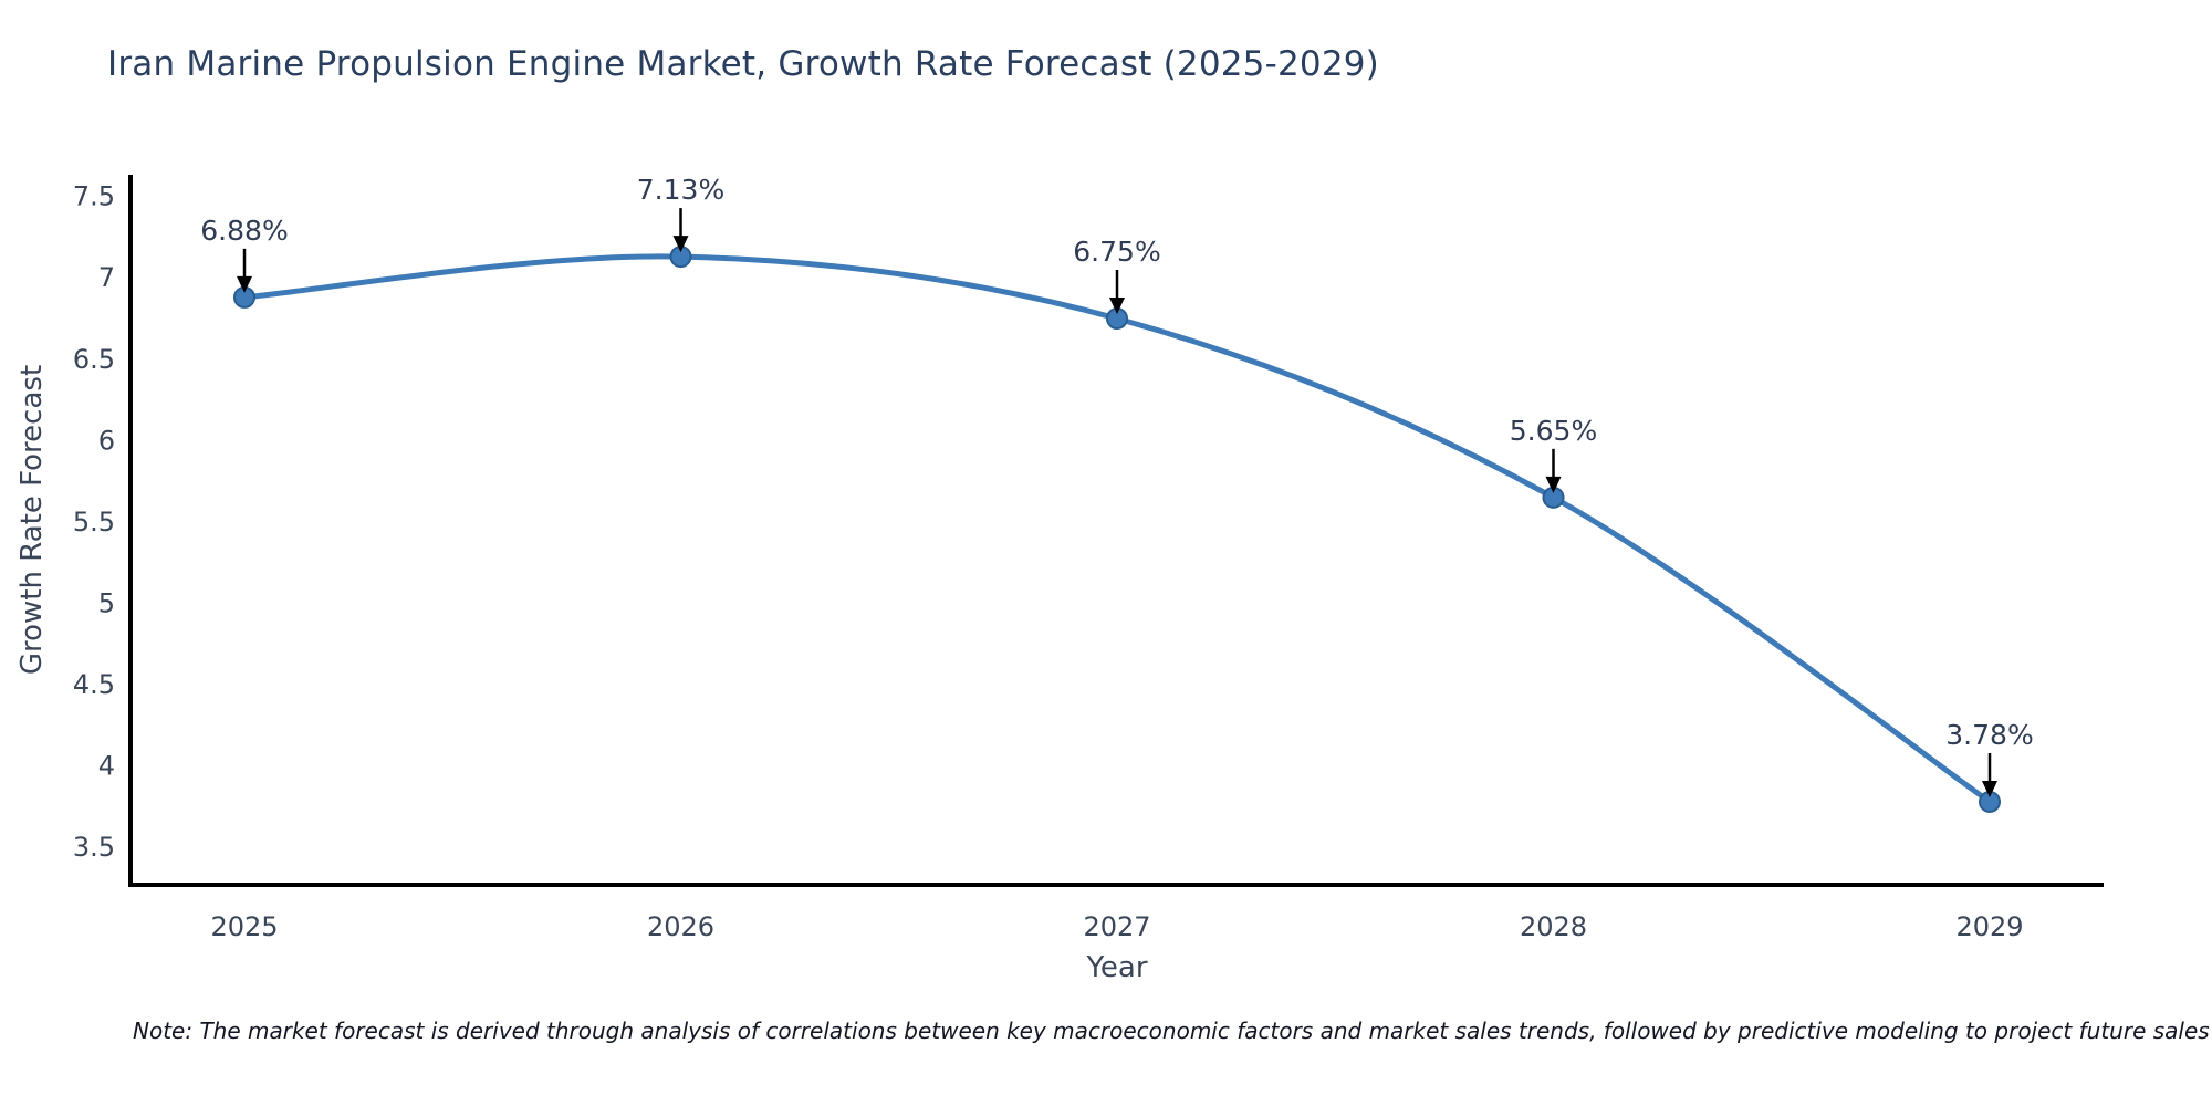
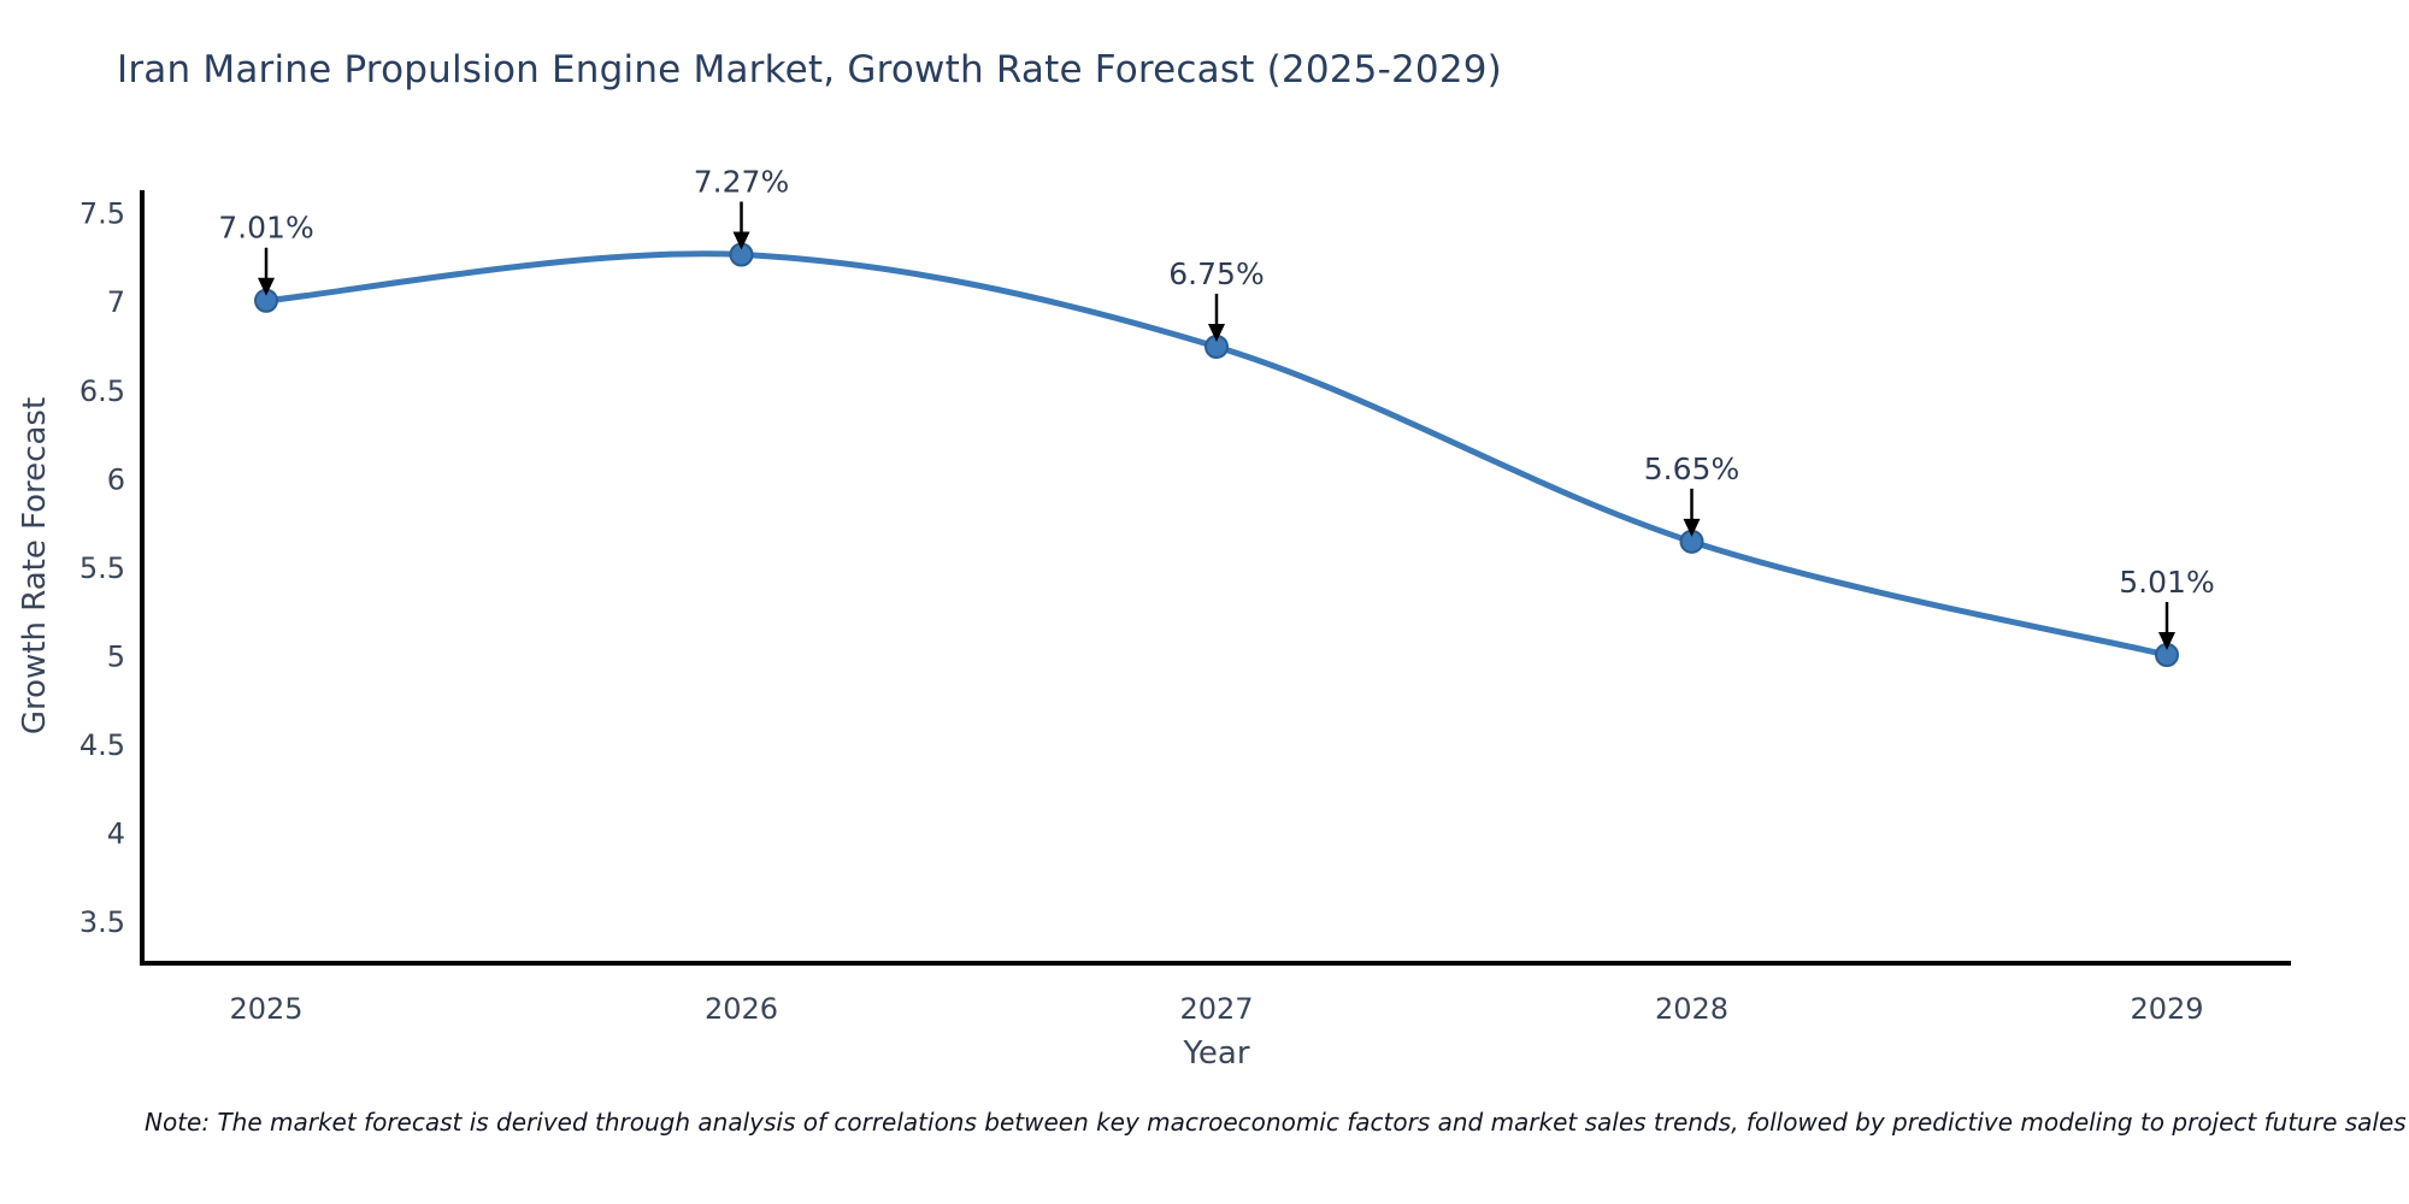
2025: 6.88% -> 7.01%
2026: 7.13% -> 7.27%
2029: 3.78% -> 5.01%
